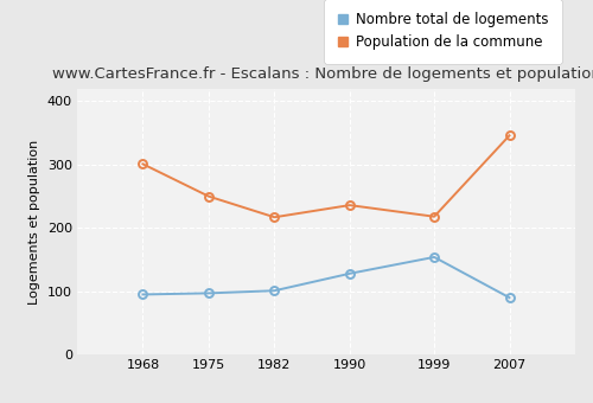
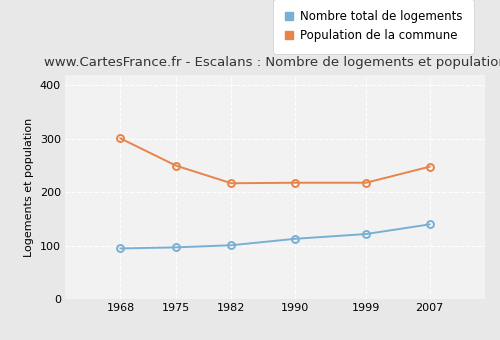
Nombre total de logements/1990: 128 -> 113
Population de la commune/1990: 236 -> 218
Nombre total de logements/1999: 154 -> 122
Nombre total de logements/2007: 90 -> 140
Population de la commune/2007: 346 -> 248
